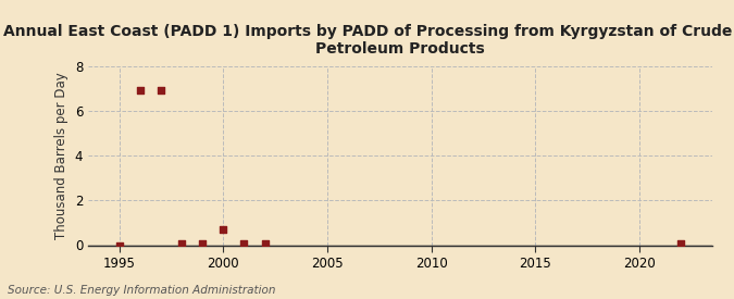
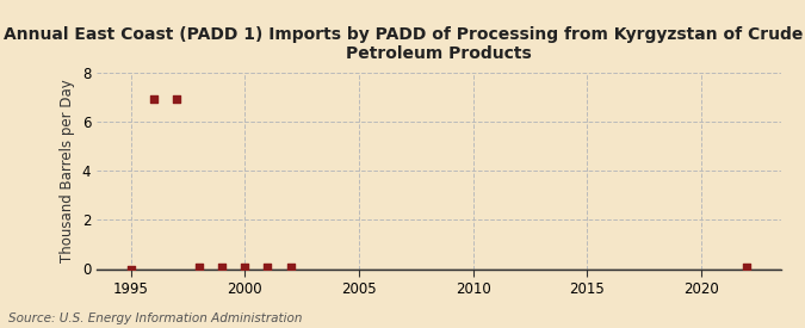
2000: 0.70 -> 0.05
